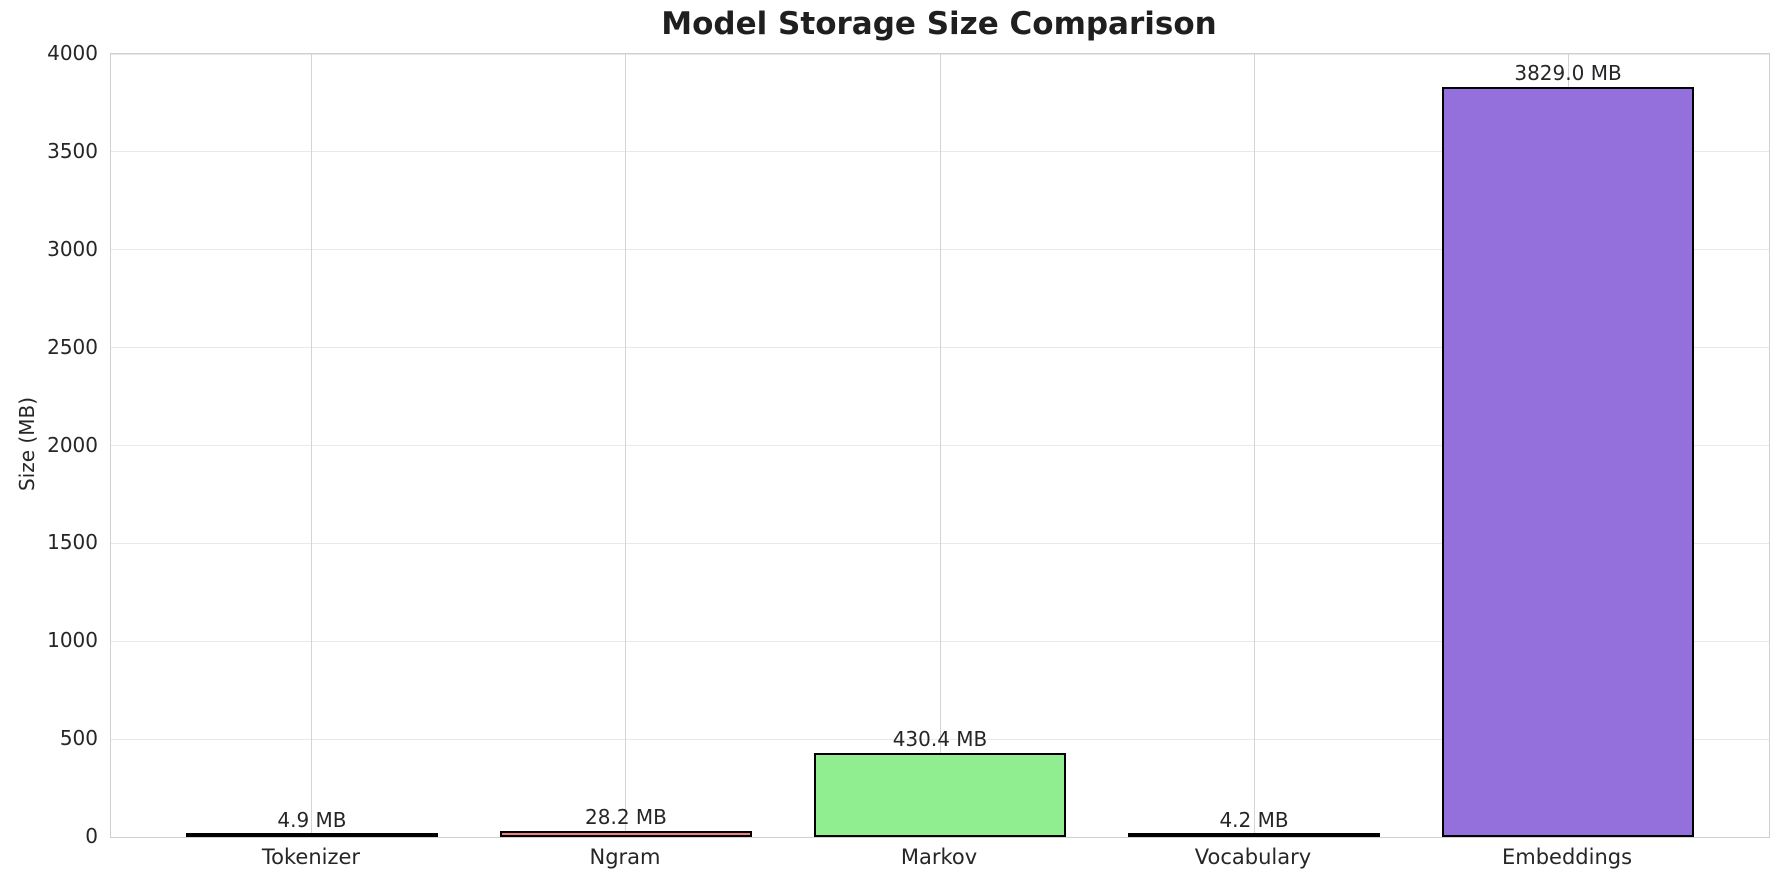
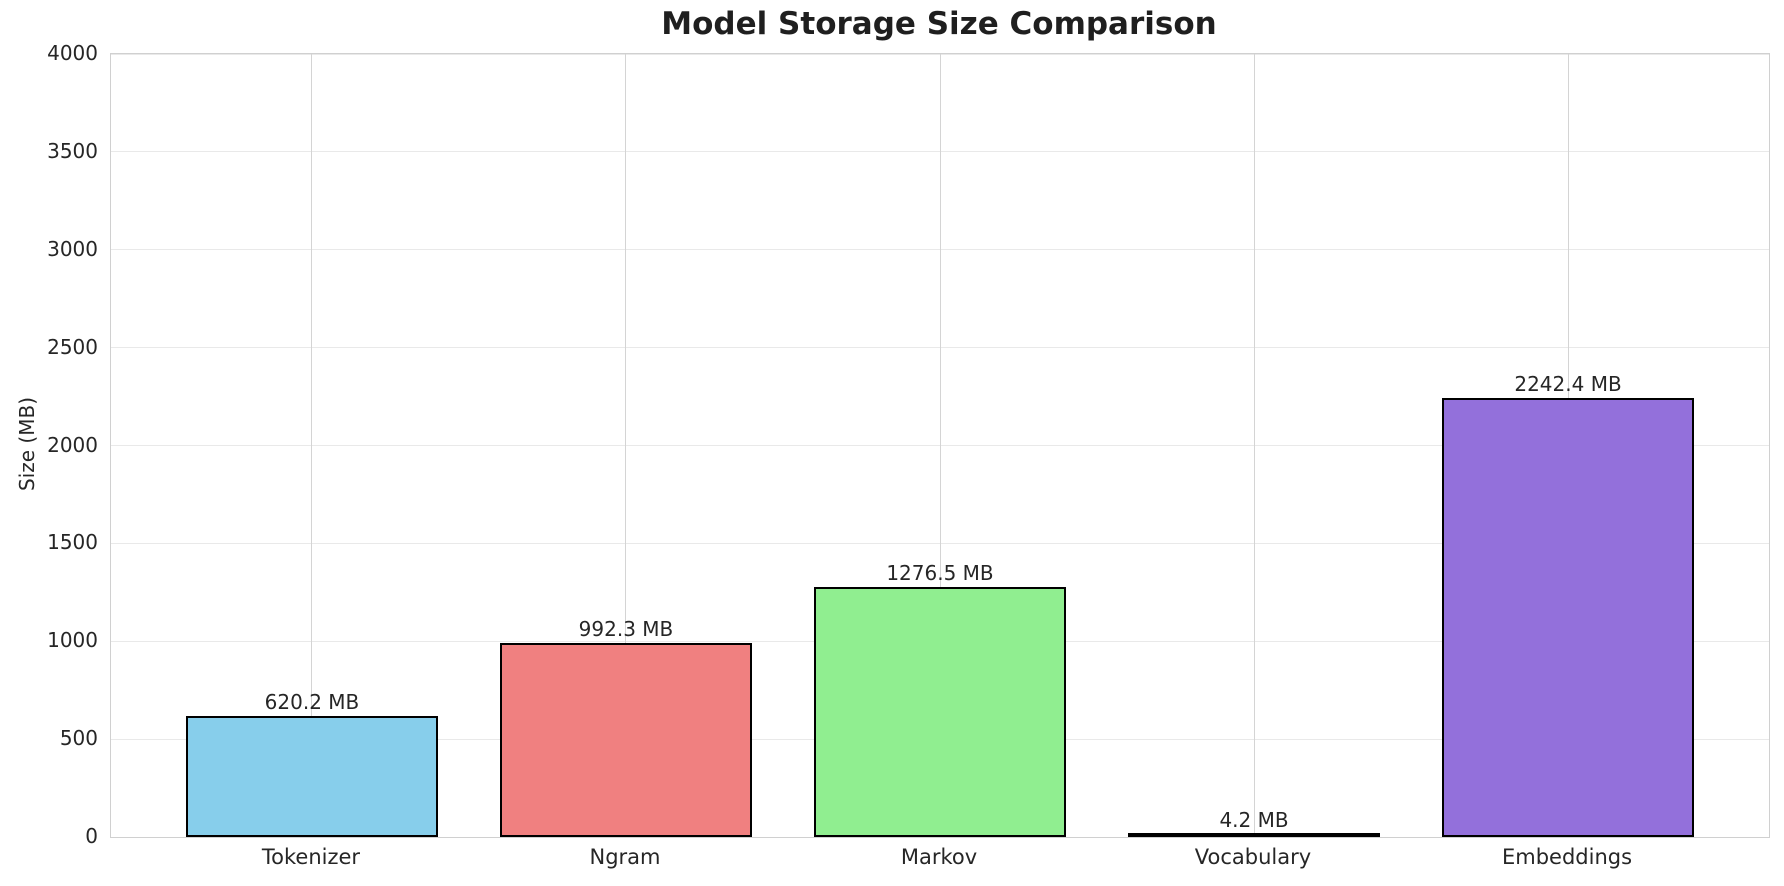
Tokenizer: 4.9 -> 620.2
Ngram: 28.2 -> 992.3
Markov: 430.4 -> 1276.5
Embeddings: 3829.0 -> 2242.4
